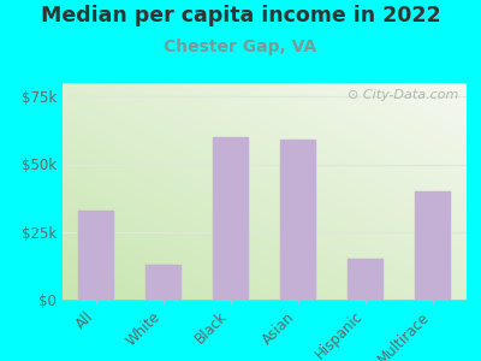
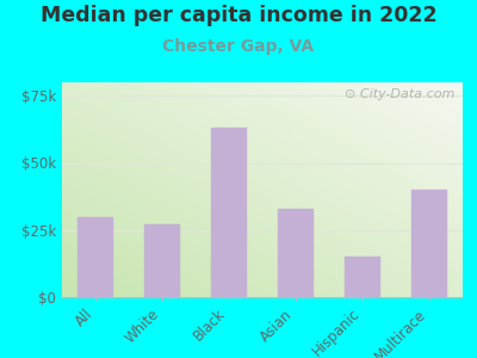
All: $33k -> $30k
White: $13k -> $27k
Black: $60k -> $63k
Asian: $59k -> $33k
